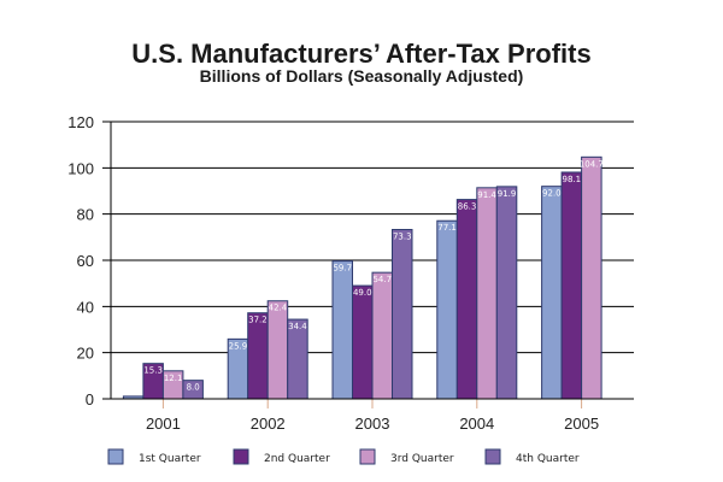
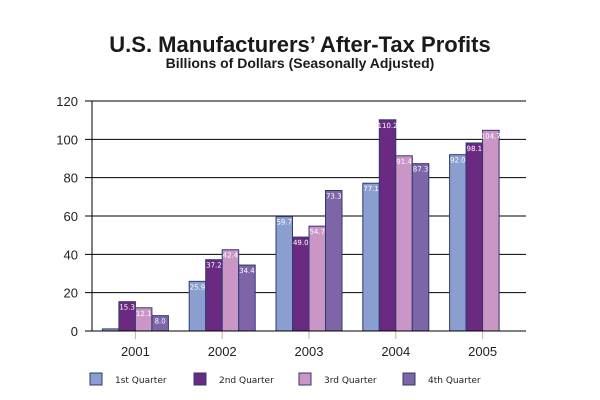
2nd Quarter/2004: 86.3 -> 110.2
4th Quarter/2004: 91.9 -> 87.3
